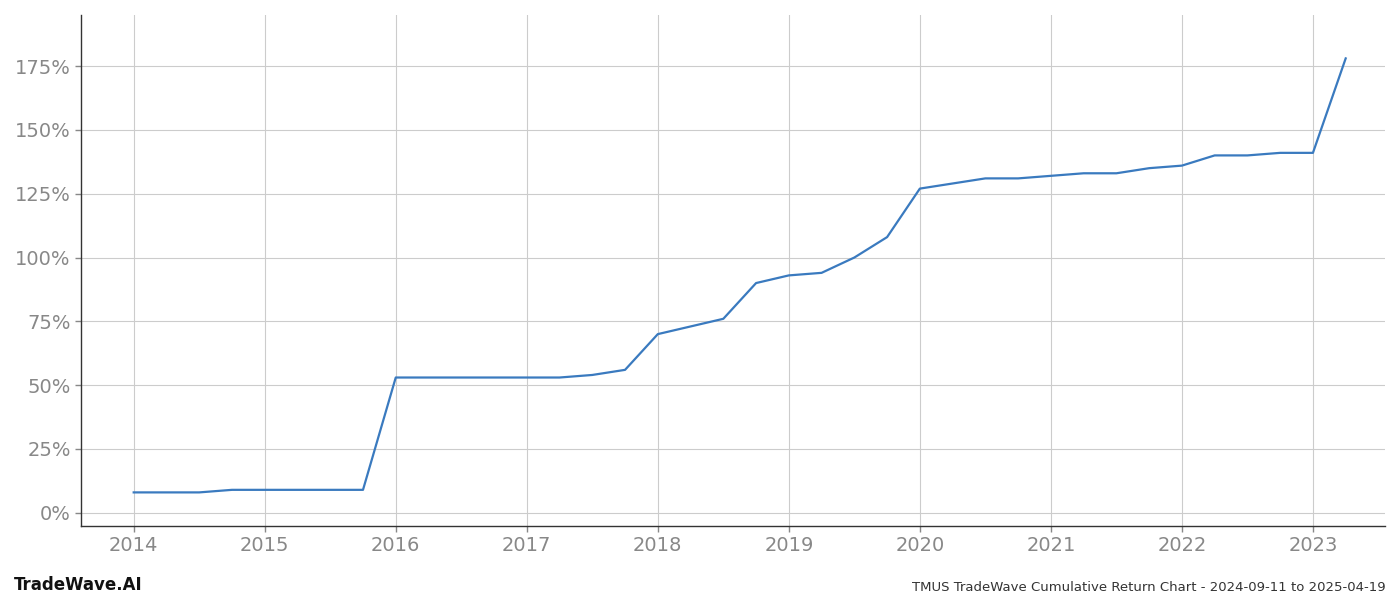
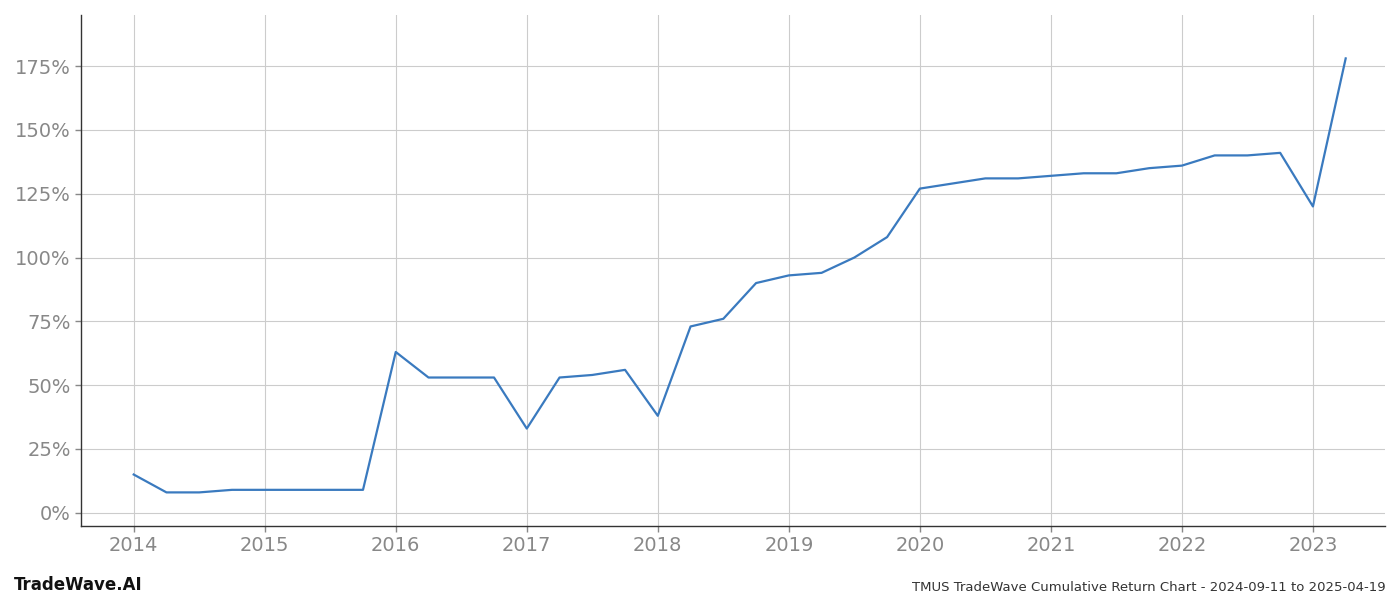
2014: 8% -> 15%
2016: 53% -> 63%
2017: 53% -> 33%
2018: 70% -> 38%
2023: 141% -> 120%
